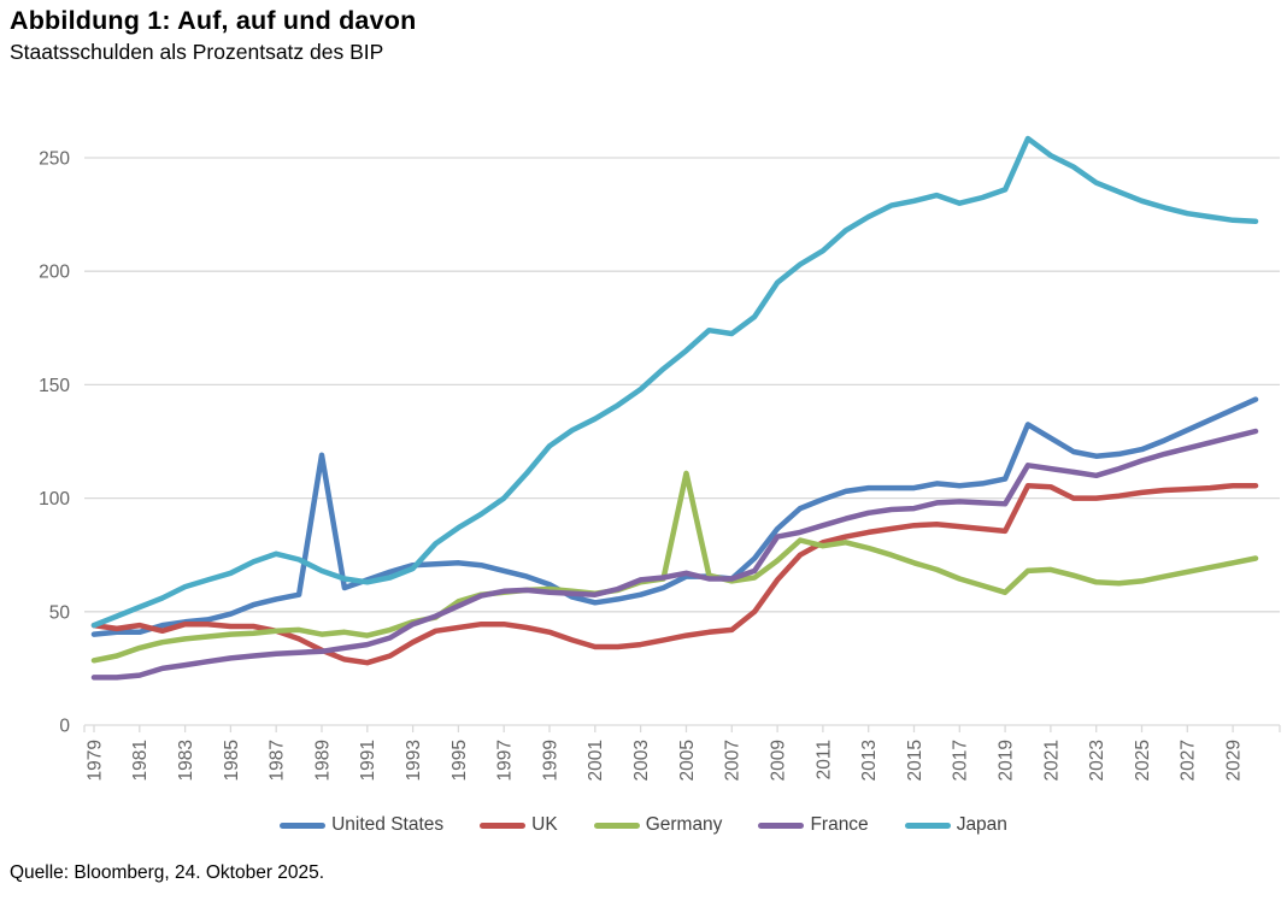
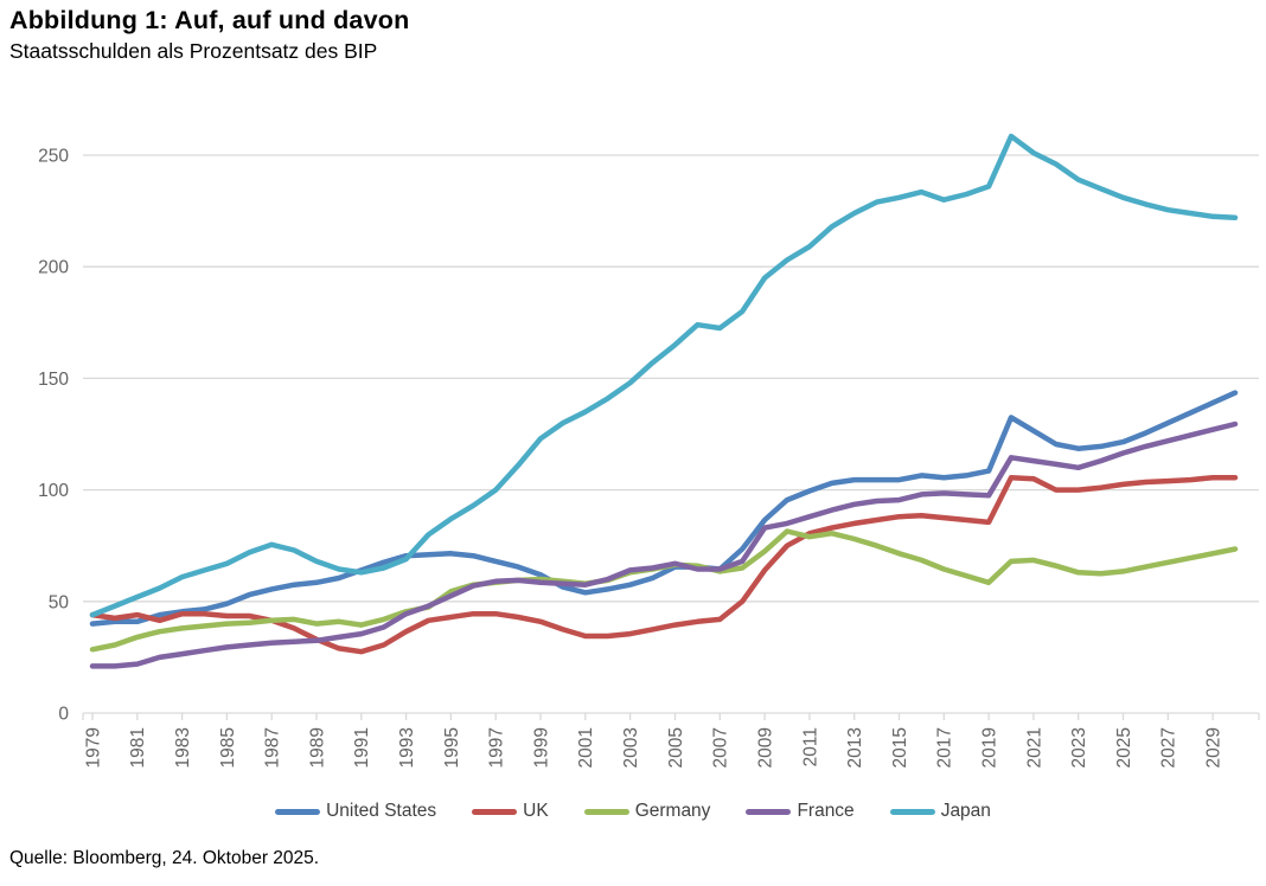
United States/1989: 119 -> 58
Germany/2005: 111 -> 66
